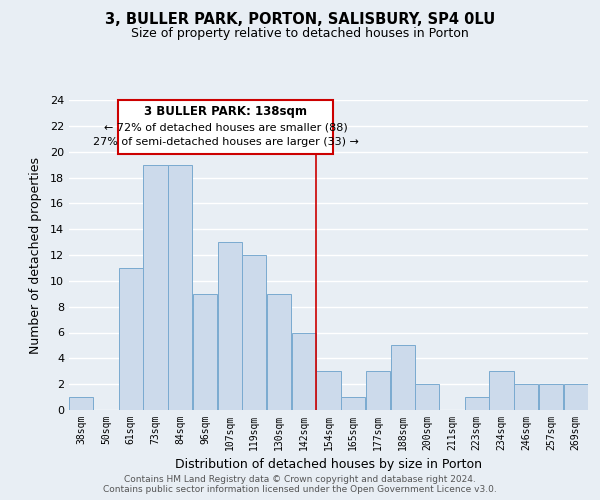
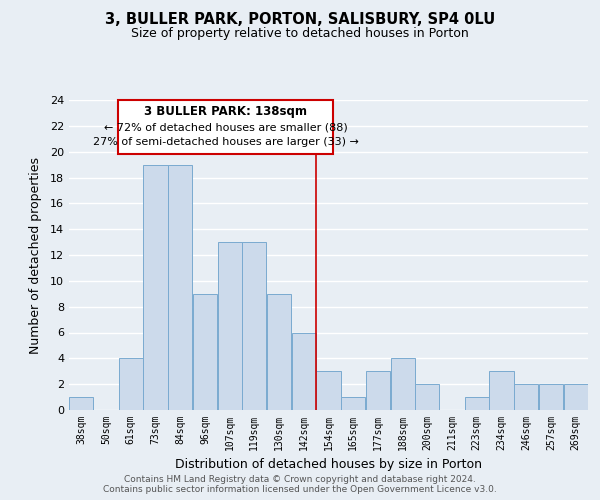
61sqm: 11 -> 4
119sqm: 12 -> 13
188sqm: 5 -> 4
